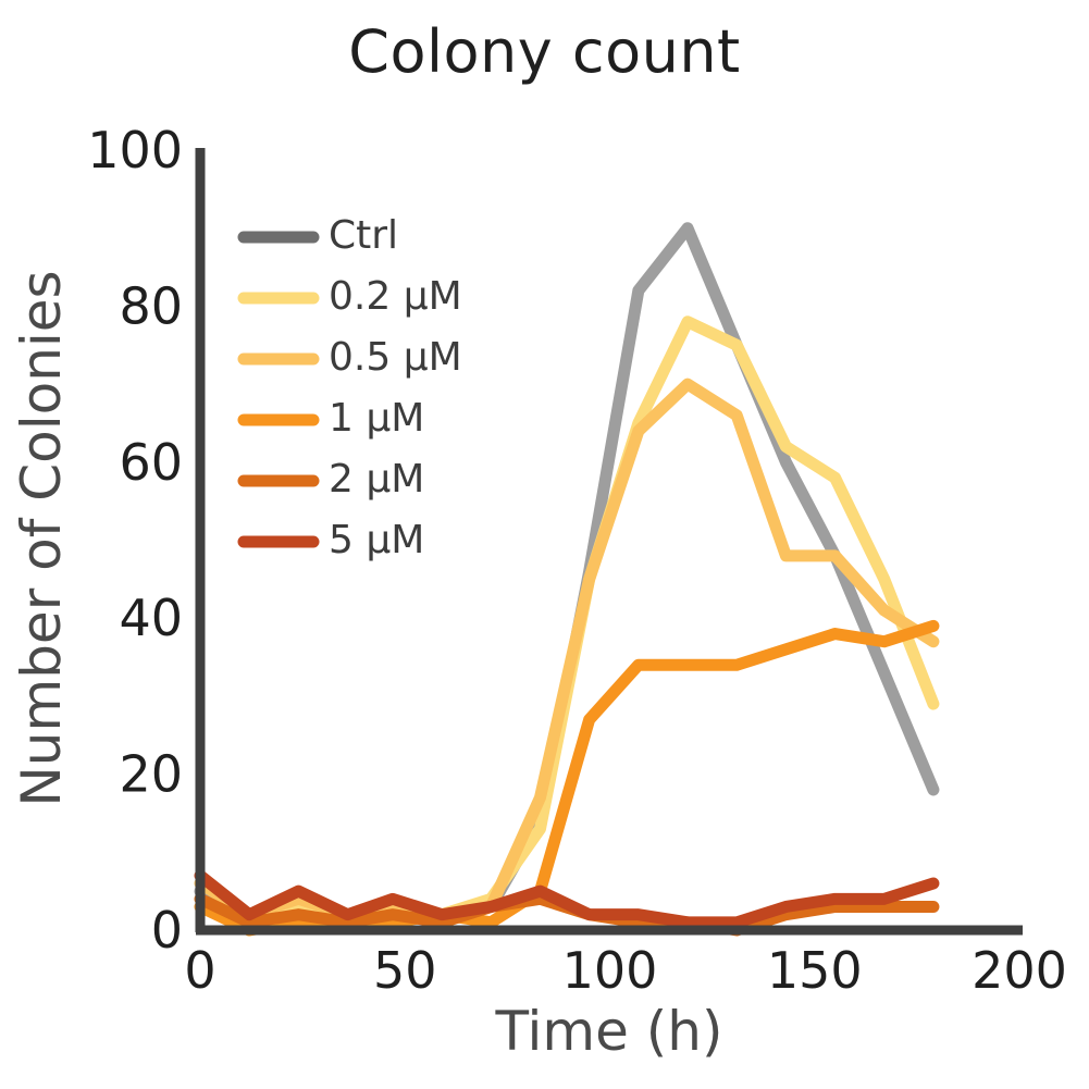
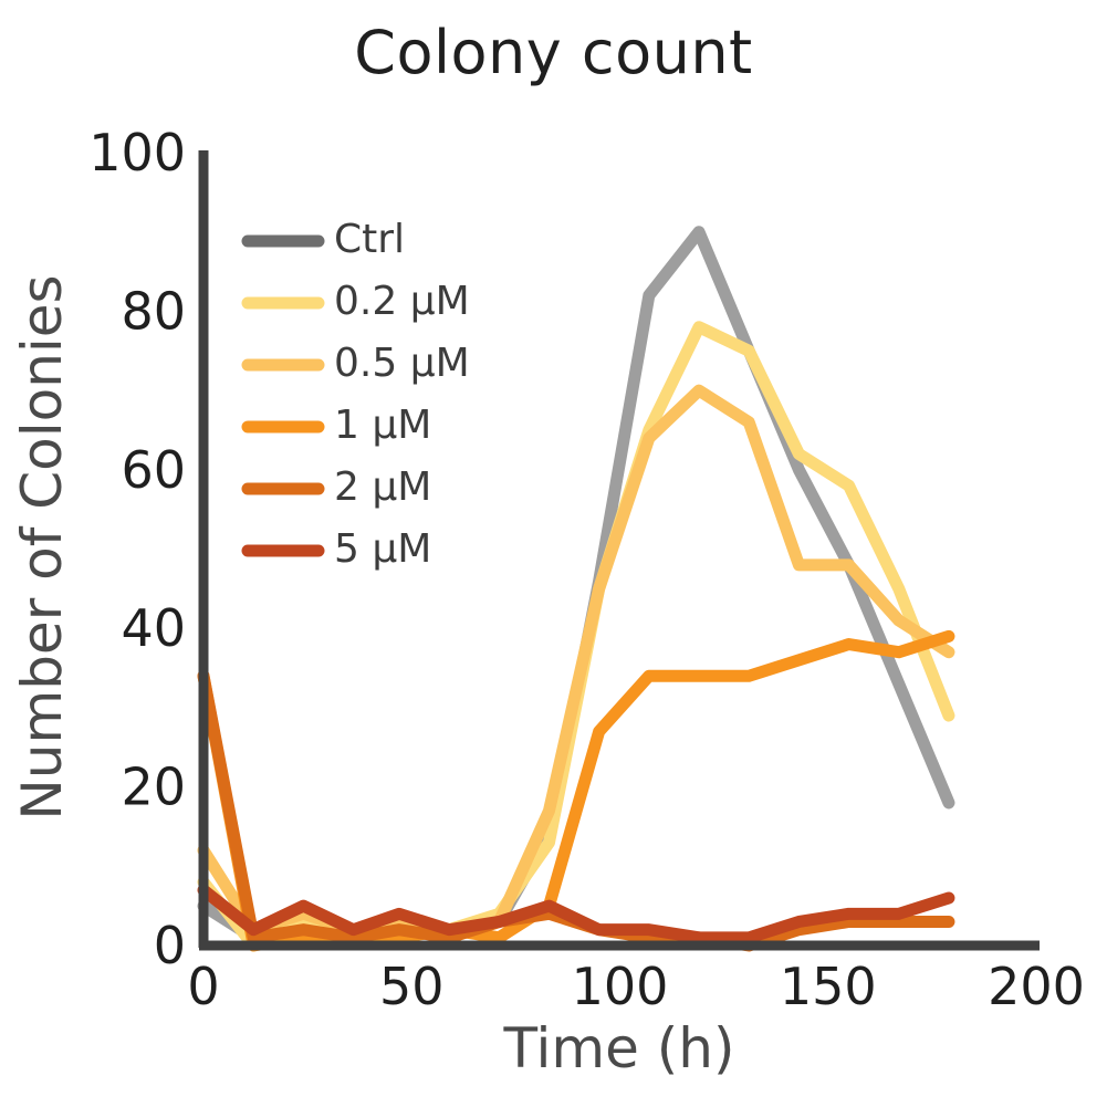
0.2 µM/0: 4 -> 8
0.5 µM/0: 6 -> 12
1 µM/0: 3 -> 34
2 µM/0: 4 -> 34
